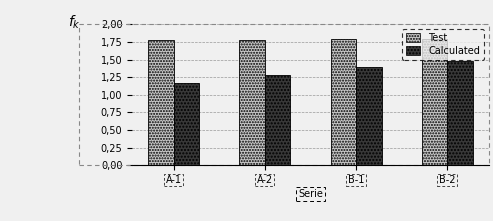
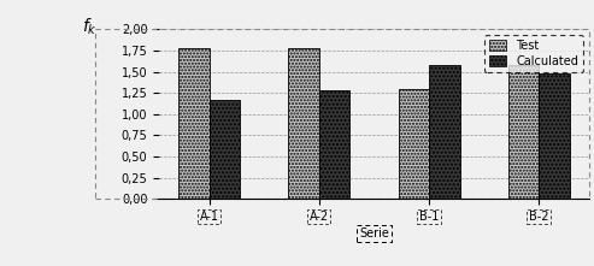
Test/B-1: 1,79 -> 1,30
Calculated/B-1: 1,40 -> 1,58
Test/B-2: 1,79 -> 1,58
